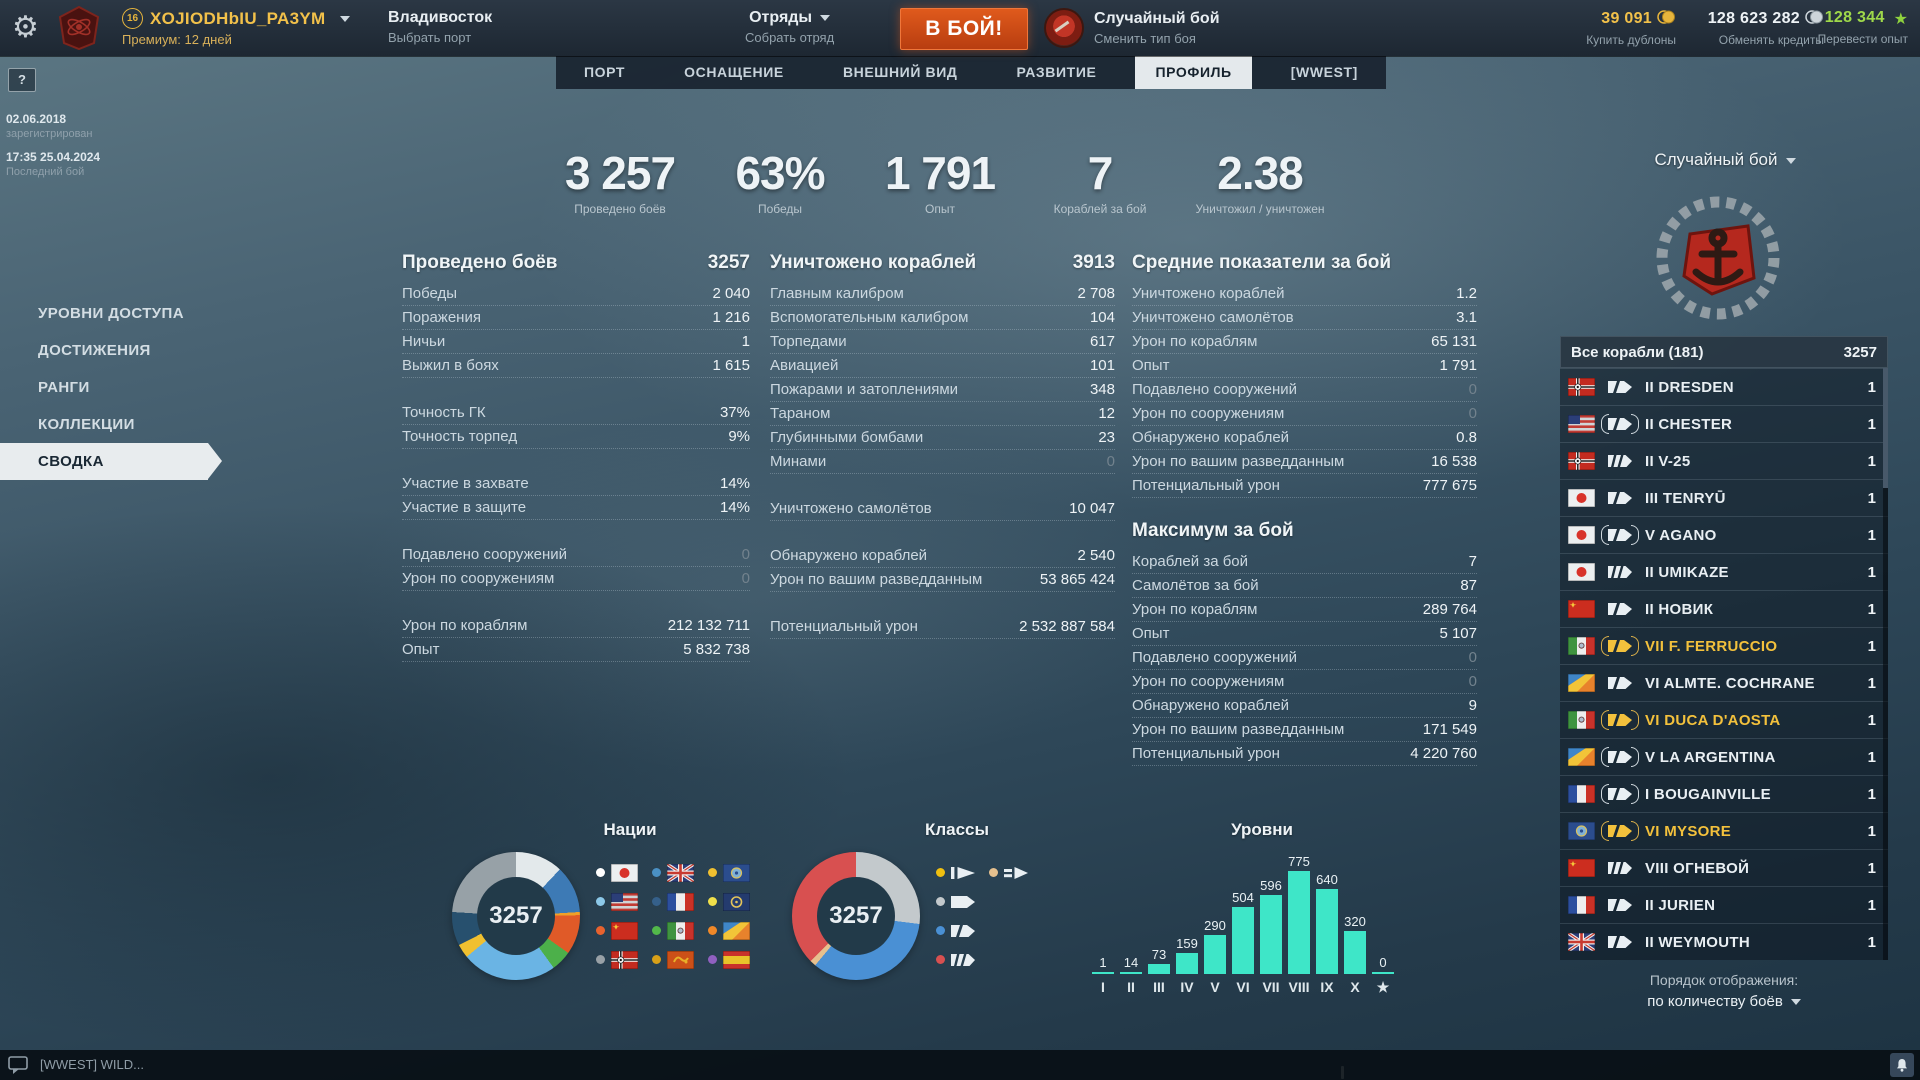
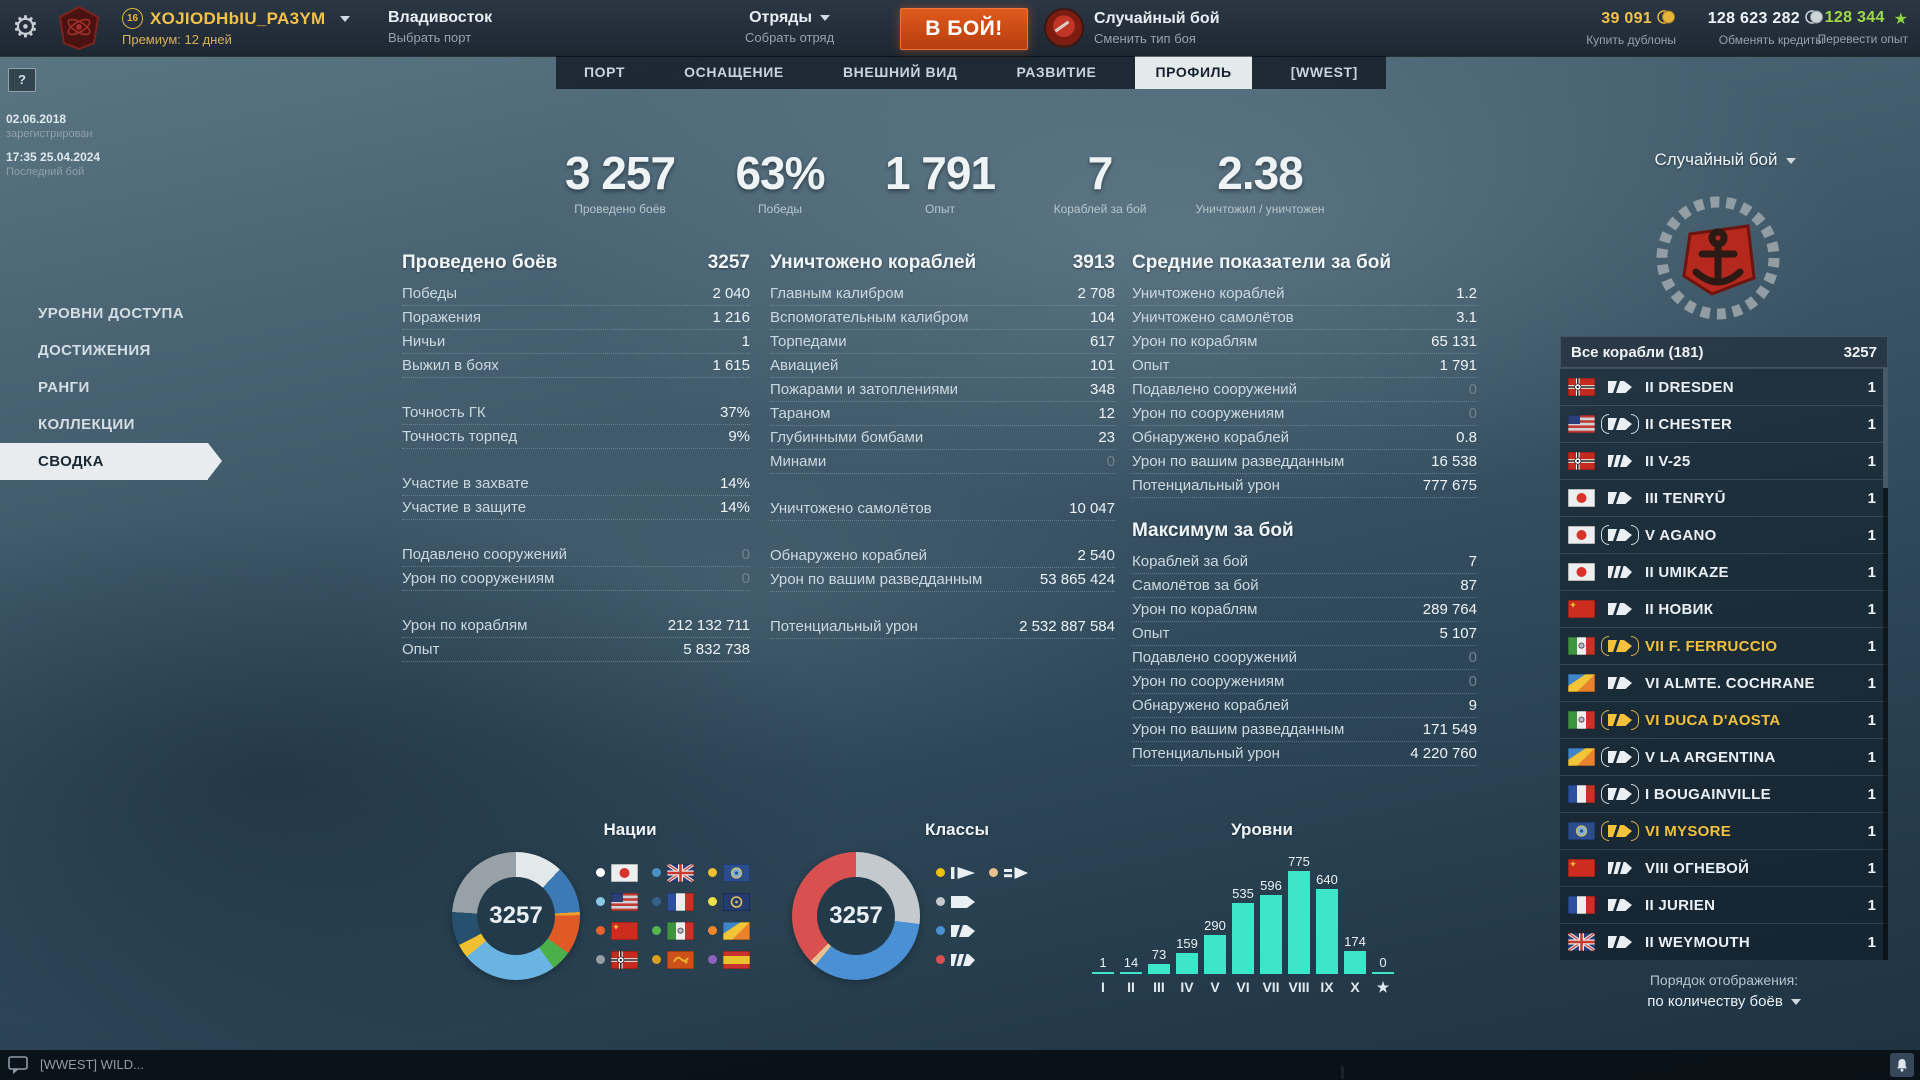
Уровни/VI: 504 -> 535
Уровни/X: 320 -> 174
